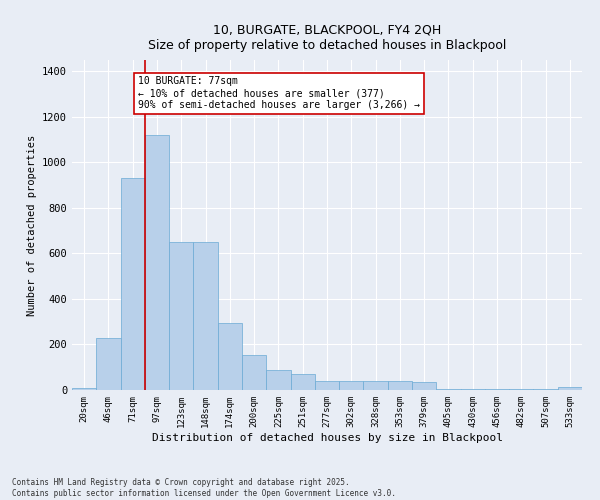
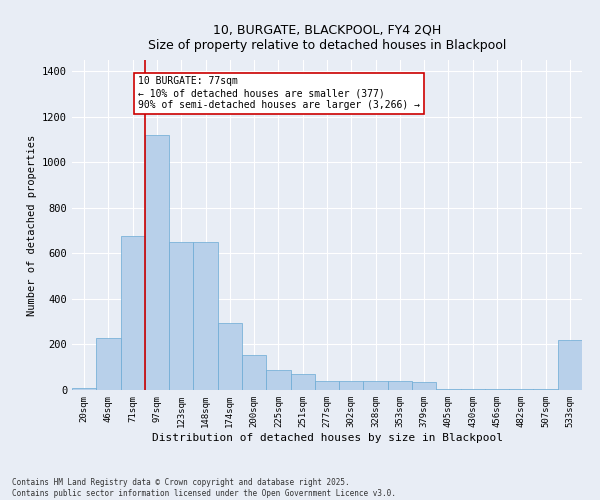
71sqm: 930 -> 675
533sqm: 15 -> 220
